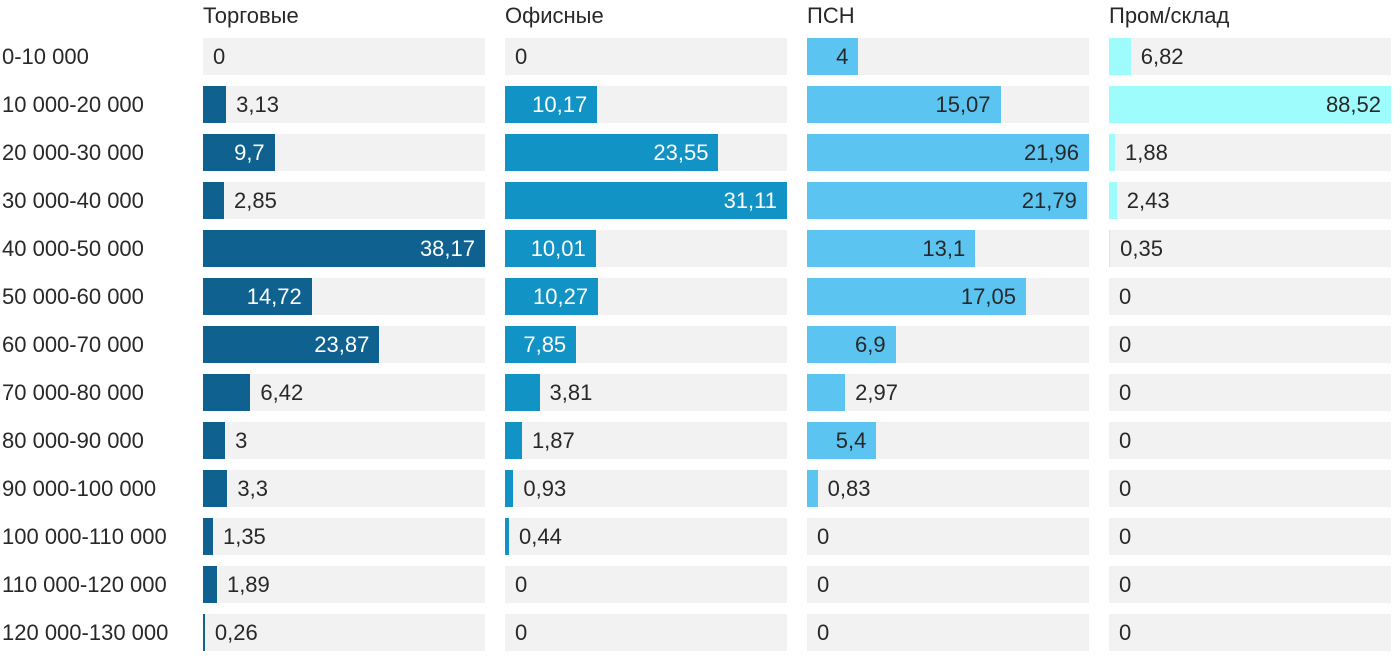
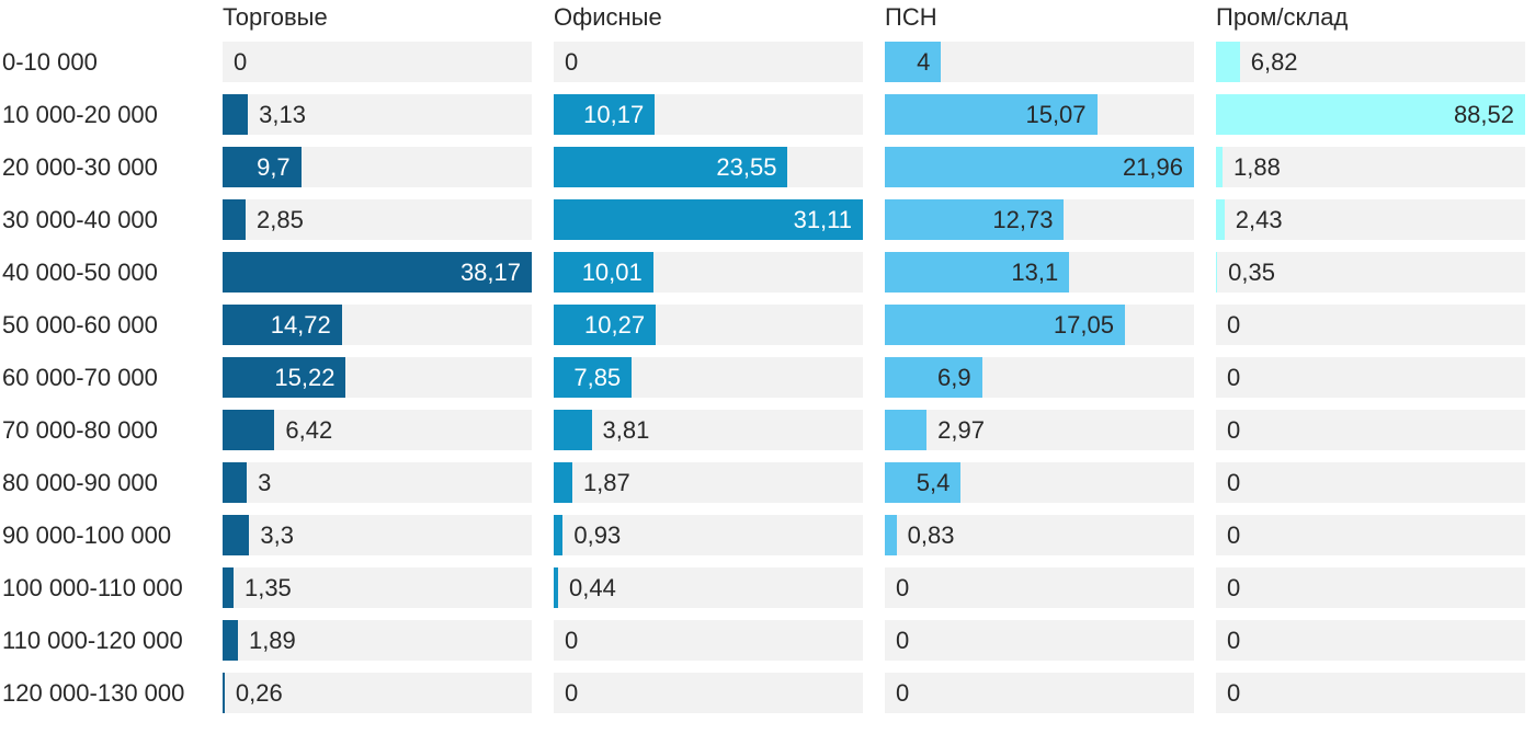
ПСН/30 000-40 000: 21,79 -> 12,73
Торговые/60 000-70 000: 23,87 -> 15,22
